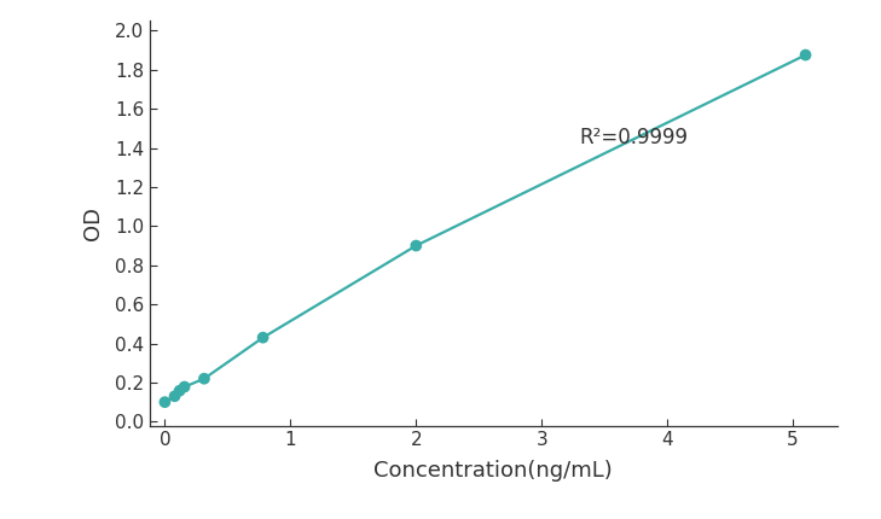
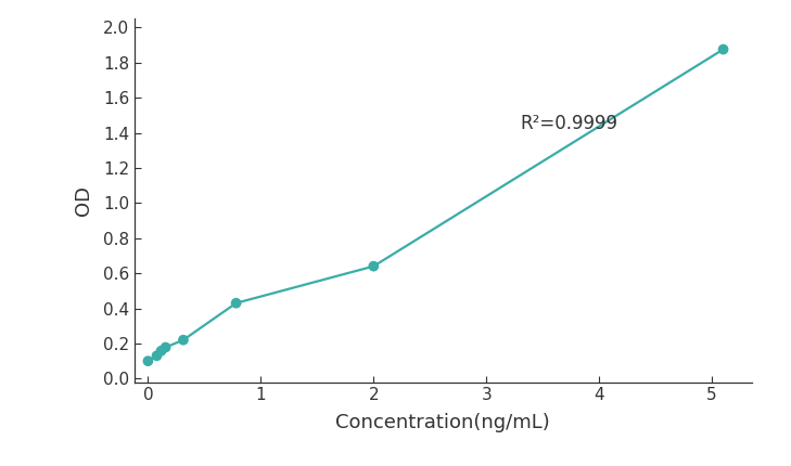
2: 0.90 -> 0.64
